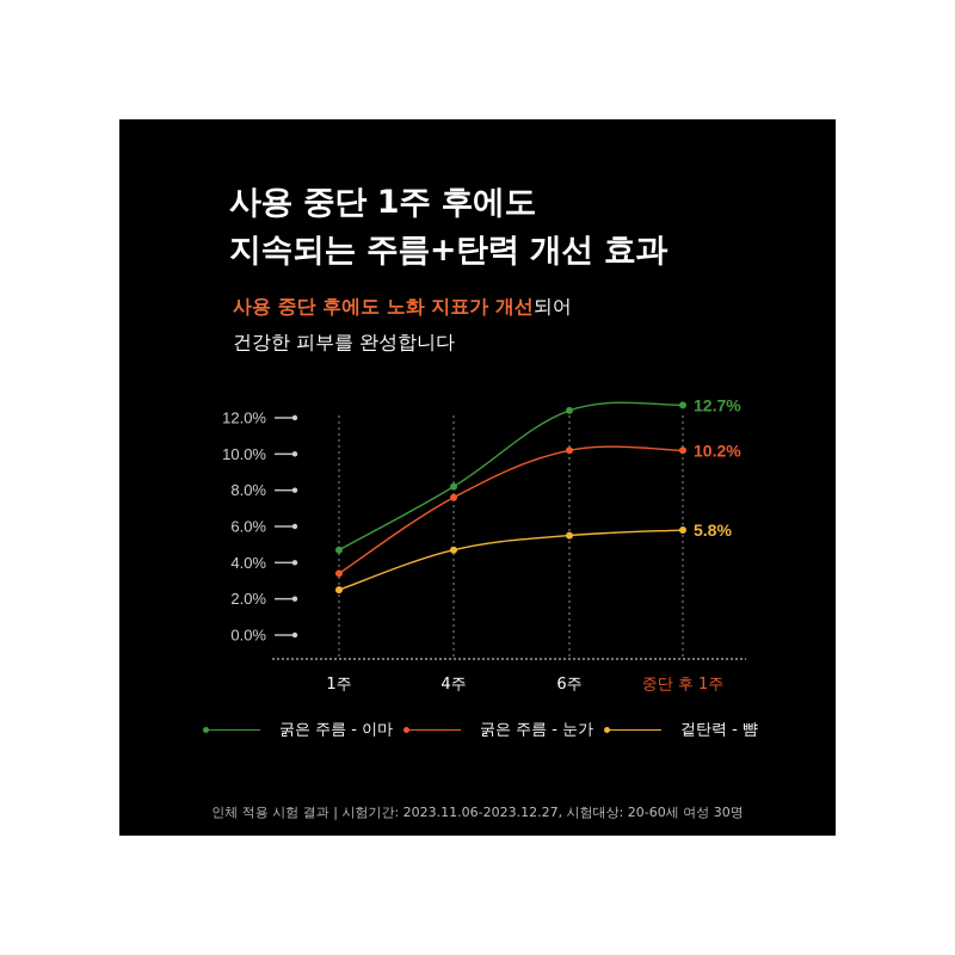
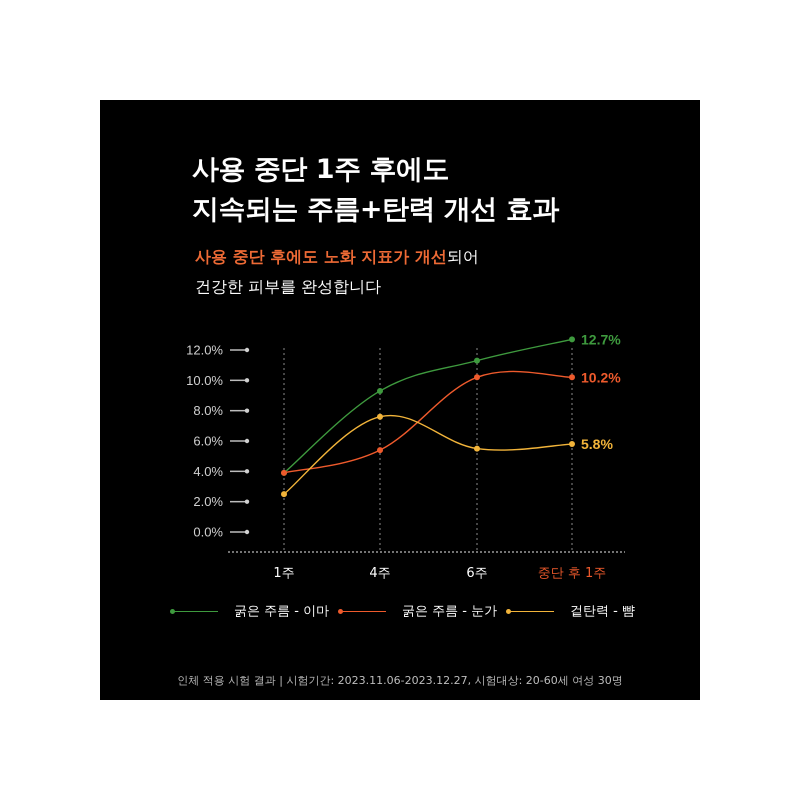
굵은 주름 - 이마/1주: 4.7% -> 3.9%
굵은 주름 - 눈가/1주: 3.4% -> 3.9%
굵은 주름 - 이마/4주: 8.2% -> 9.3%
굵은 주름 - 눈가/4주: 7.6% -> 5.4%
겉탄력 - 뺨/4주: 4.7% -> 7.6%
굵은 주름 - 이마/6주: 12.4% -> 11.3%
